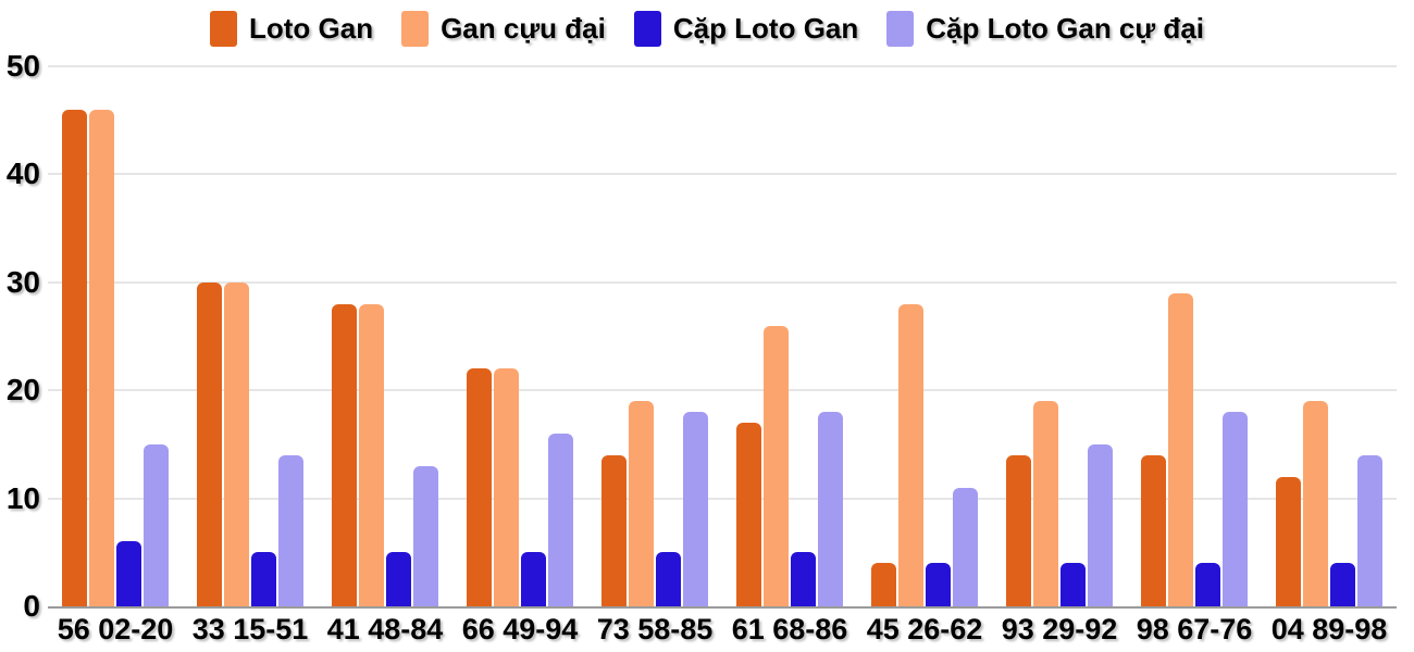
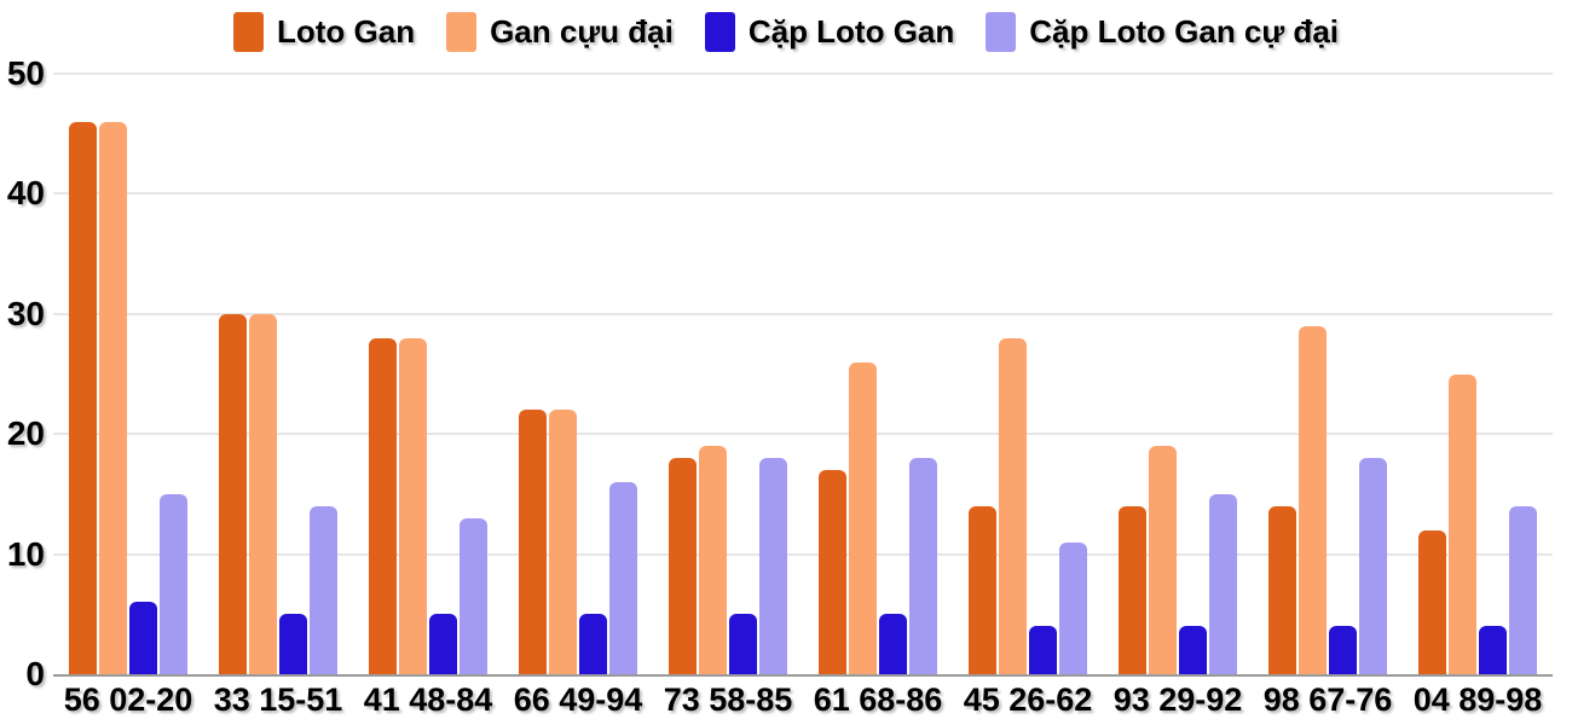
Loto Gan/73 58-85: 14 -> 18
Loto Gan/45 26-62: 4 -> 14
Gan cựu đại/04 89-98: 19 -> 25
